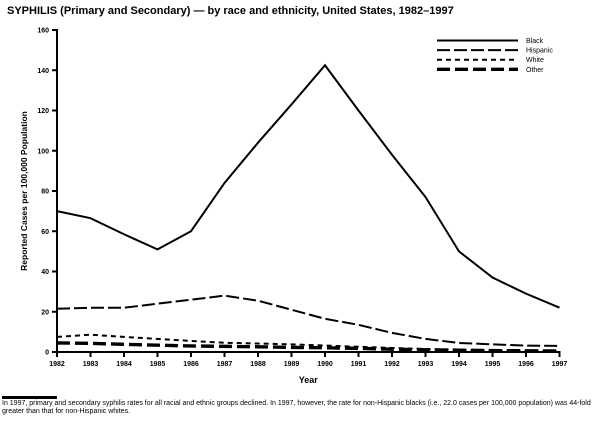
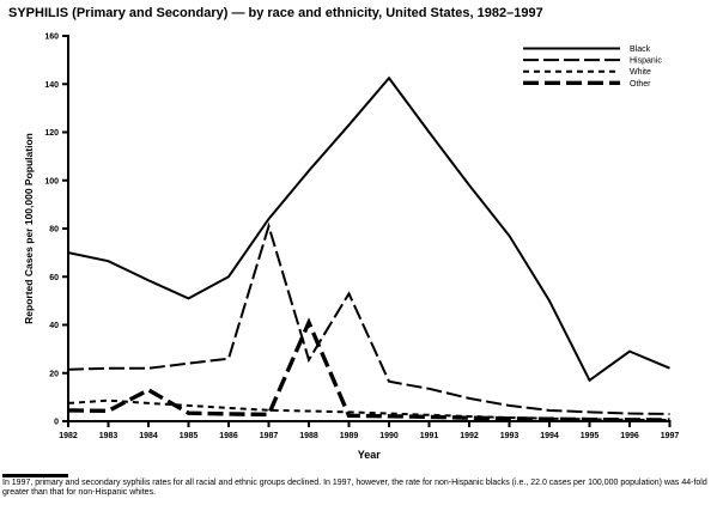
Other/1984: 4 -> 13
Hispanic/1987: 28 -> 81
Other/1988: 3 -> 41
Hispanic/1989: 21 -> 53
Black/1995: 37 -> 17
